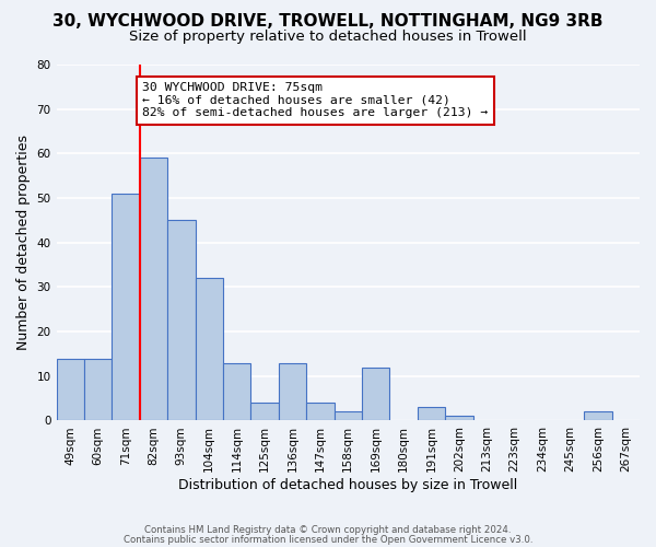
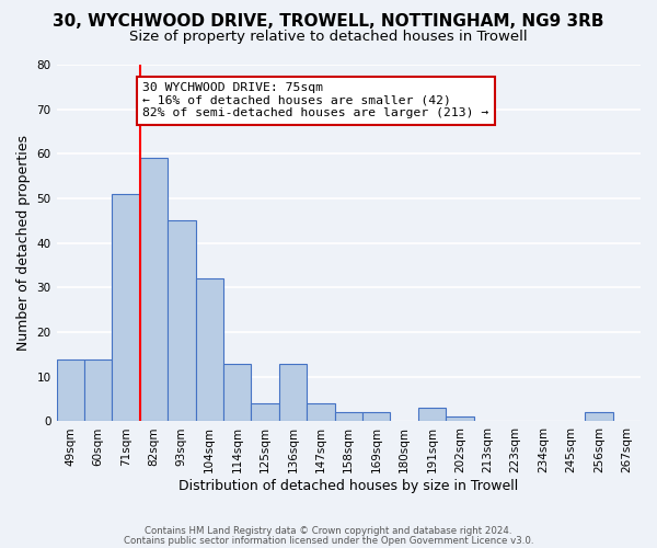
169sqm: 12 -> 2
